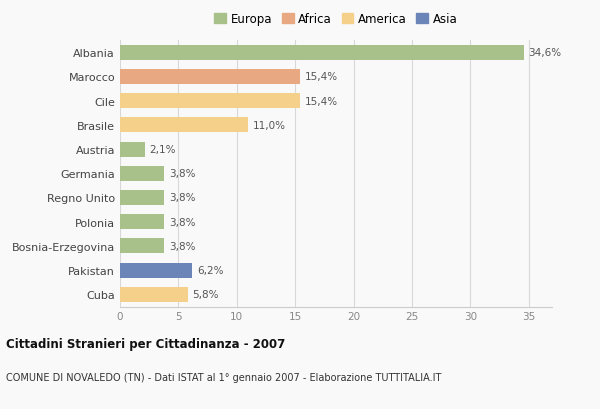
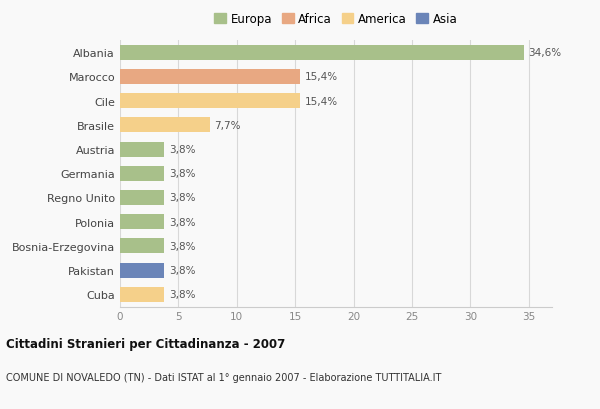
Brasile: 11,0% -> 7,7%
Austria: 2,1% -> 3,8%
Pakistan: 6,2% -> 3,8%
Cuba: 5,8% -> 3,8%
